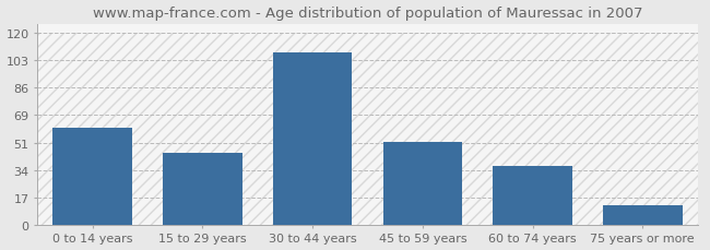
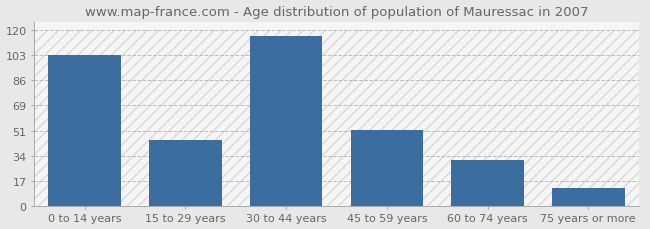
0 to 14 years: 61 -> 103
30 to 44 years: 108 -> 116
60 to 74 years: 37 -> 31
